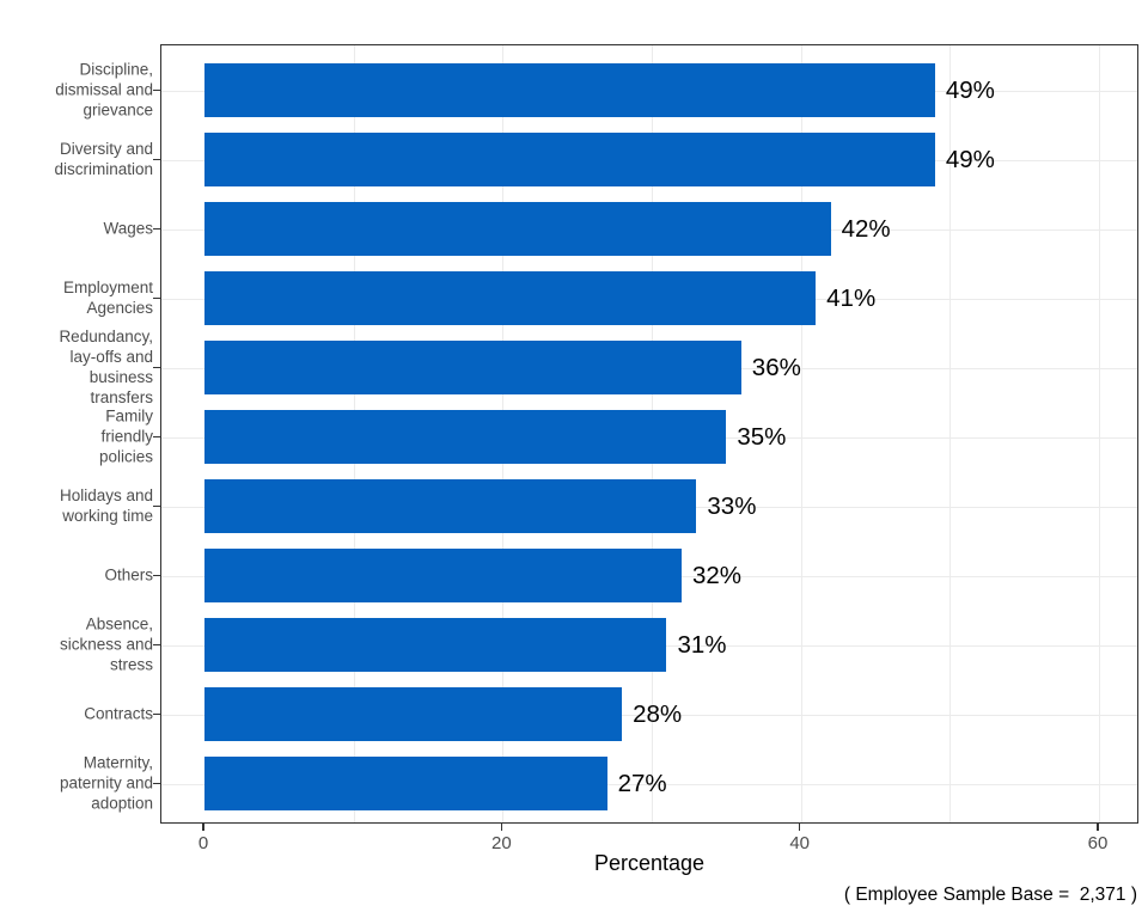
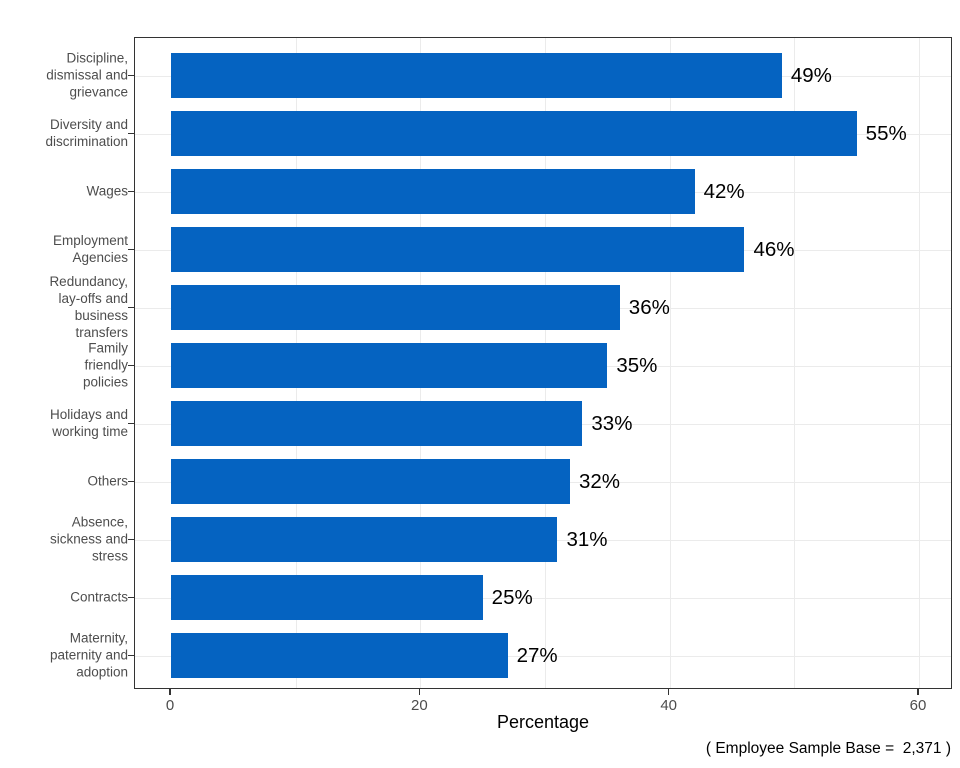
Diversity and discrimination: 49% -> 55%
Employment Agencies: 41% -> 46%
Contracts: 28% -> 25%
